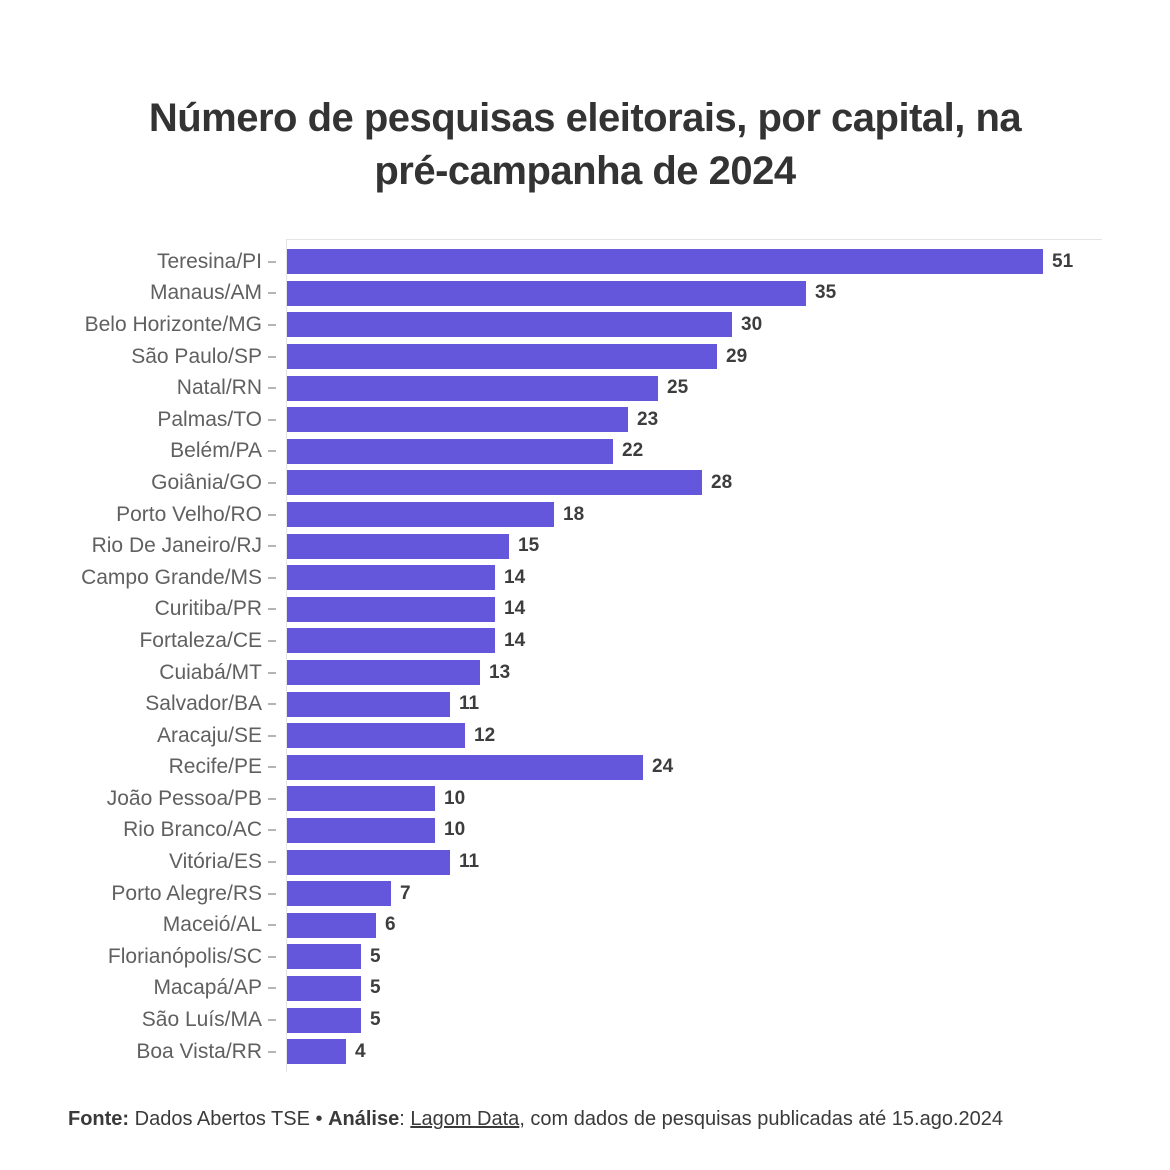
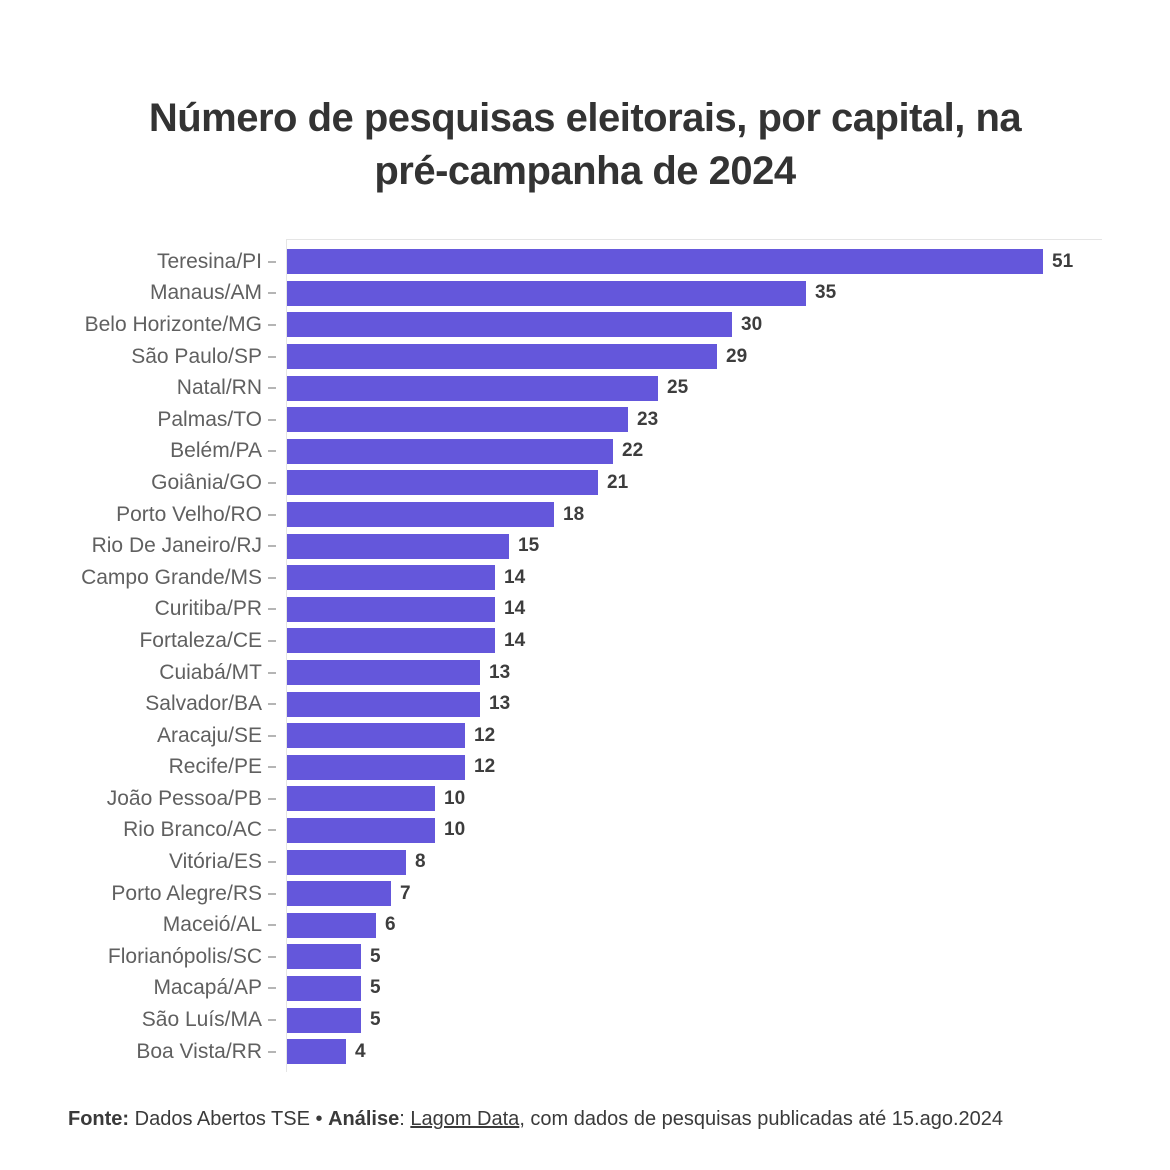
Goiânia/GO: 28 -> 21
Salvador/BA: 11 -> 13
Recife/PE: 24 -> 12
Vitória/ES: 11 -> 8
